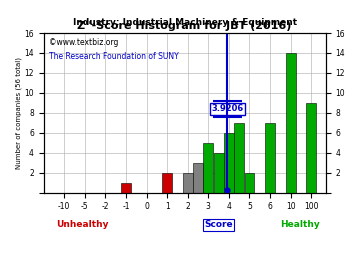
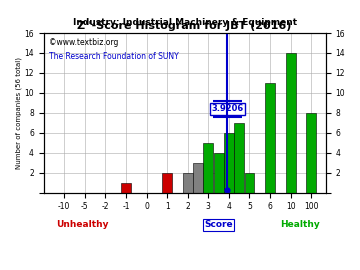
6: 7 -> 11
100: 9 -> 8
